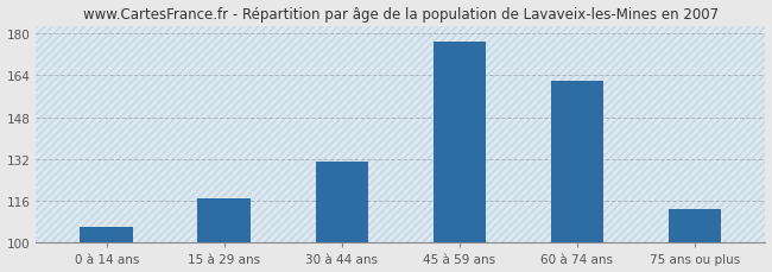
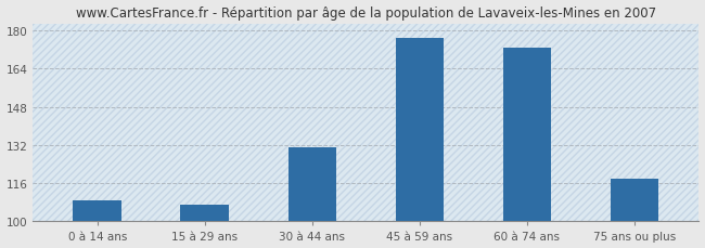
0 à 14 ans: 106 -> 109
15 à 29 ans: 117 -> 107
60 à 74 ans: 162 -> 173
75 ans ou plus: 113 -> 118
